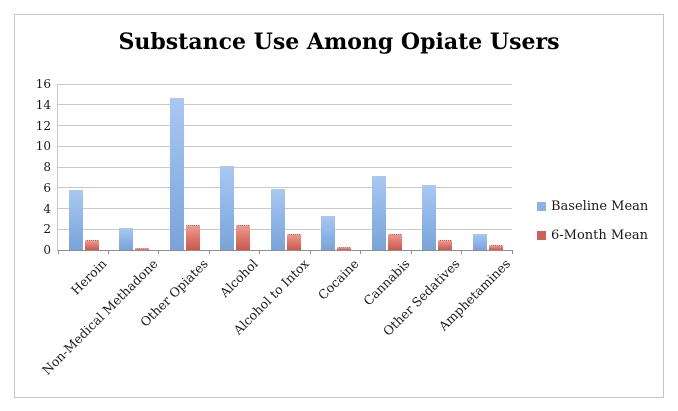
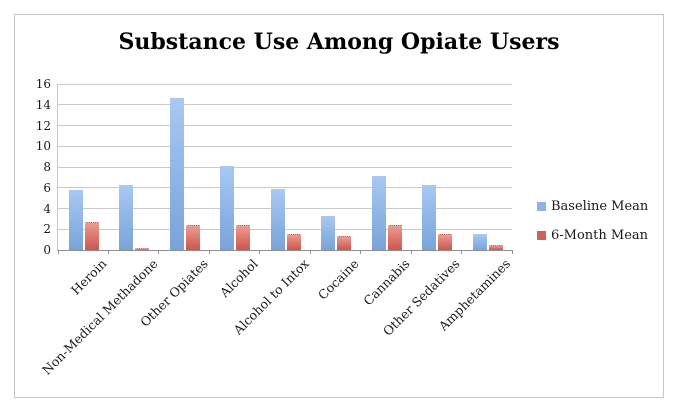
6-Month Mean/Heroin: 0.9 -> 2.6
Baseline Mean/Non-Medical Methadone: 2.1 -> 6.3
6-Month Mean/Cocaine: 0.2 -> 1.3
6-Month Mean/Cannabis: 1.4 -> 2.3
6-Month Mean/Other Sedatives: 0.9 -> 1.4
